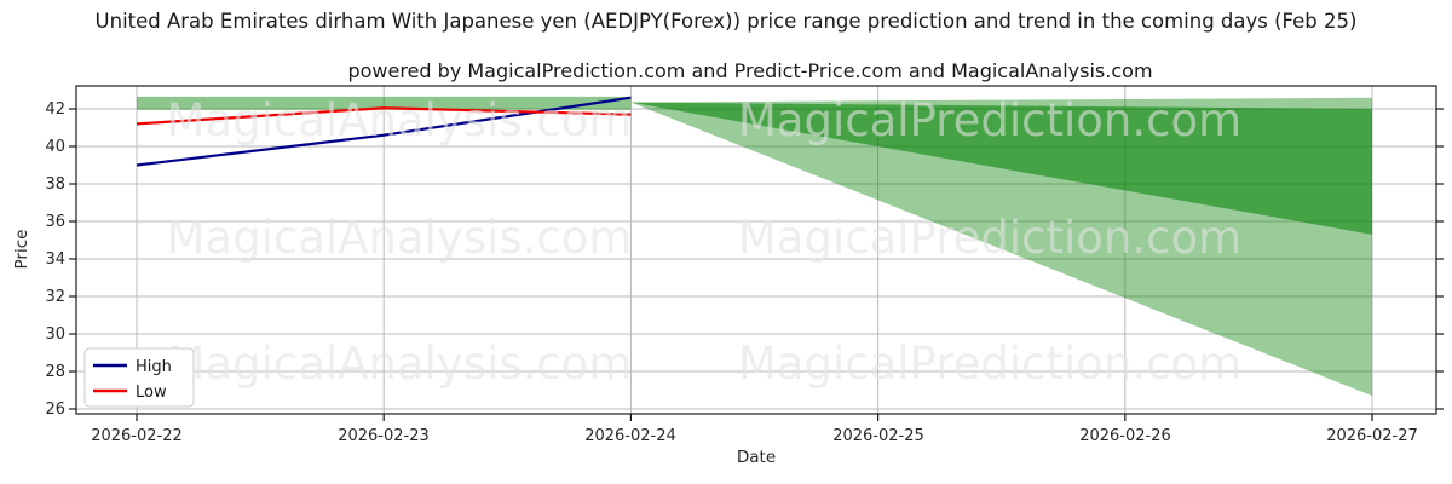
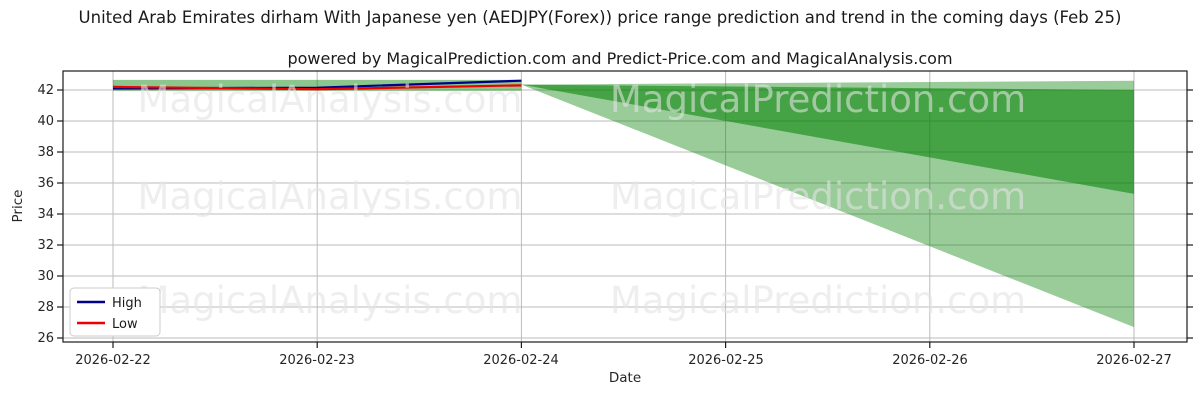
High/2026-02-22: 39.0 -> 42.1
Low/2026-02-22: 41.2 -> 42.2
High/2026-02-23: 40.6 -> 42.1
Low/2026-02-24: 41.7 -> 42.3
